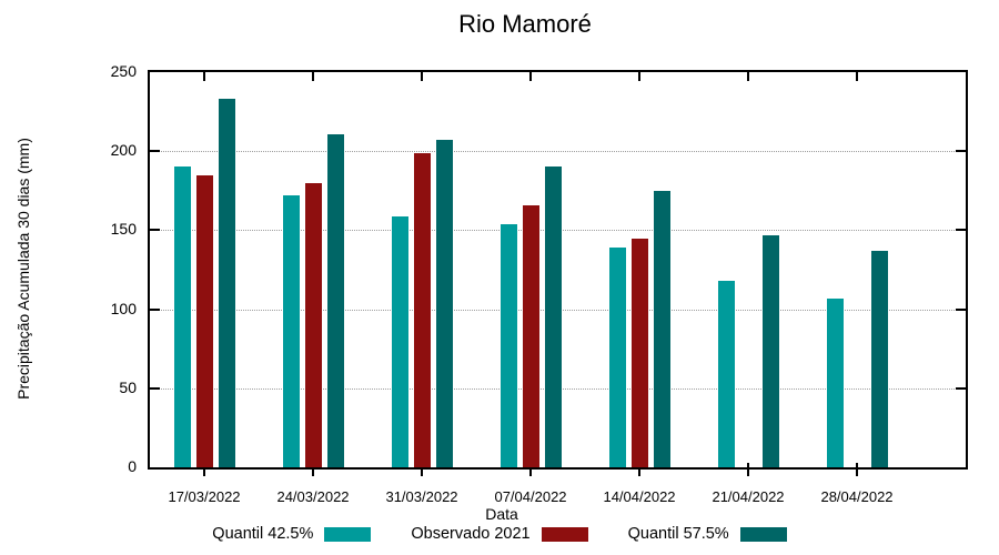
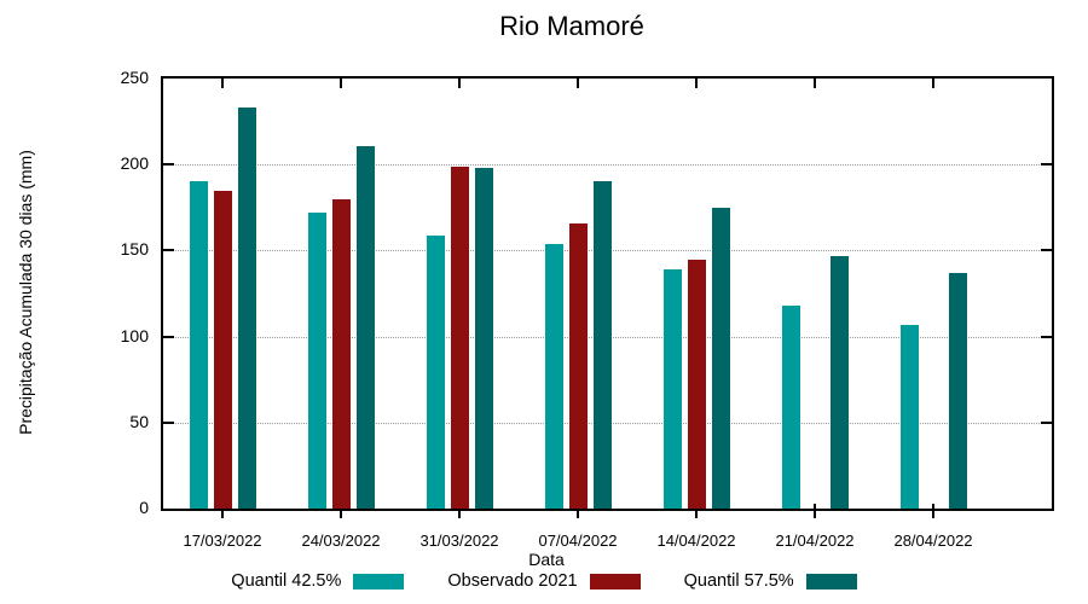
Quantil 57.5%/31/03/2022: 207 -> 198
